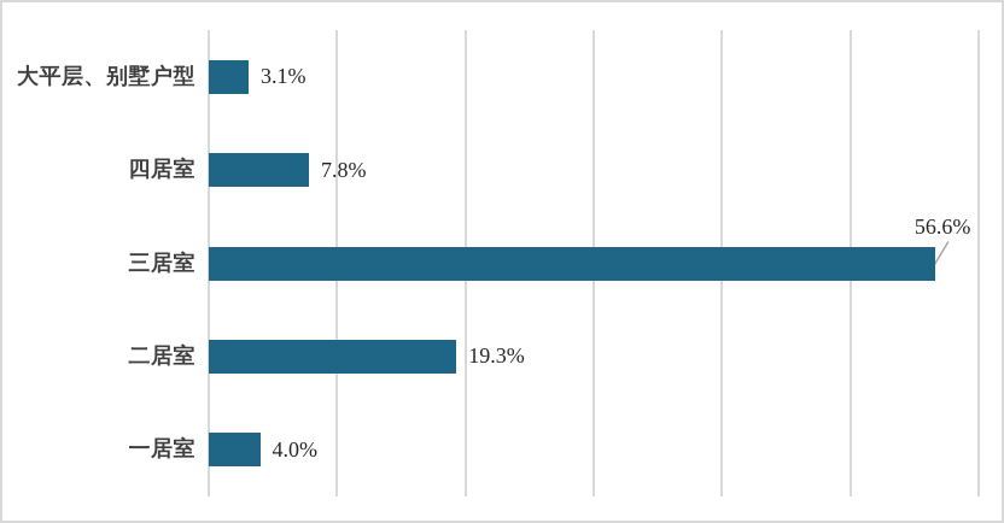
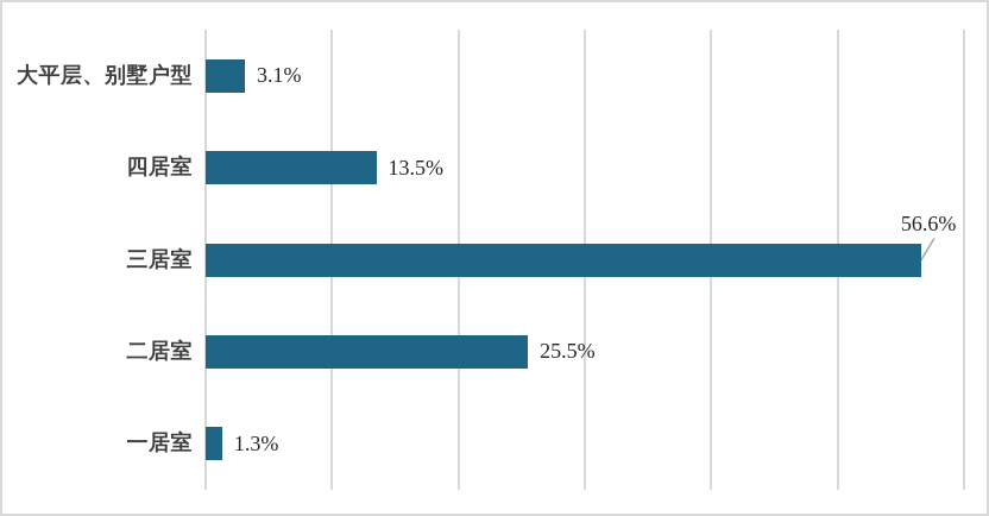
四居室: 7.8% -> 13.5%
二居室: 19.3% -> 25.5%
一居室: 4.0% -> 1.3%
